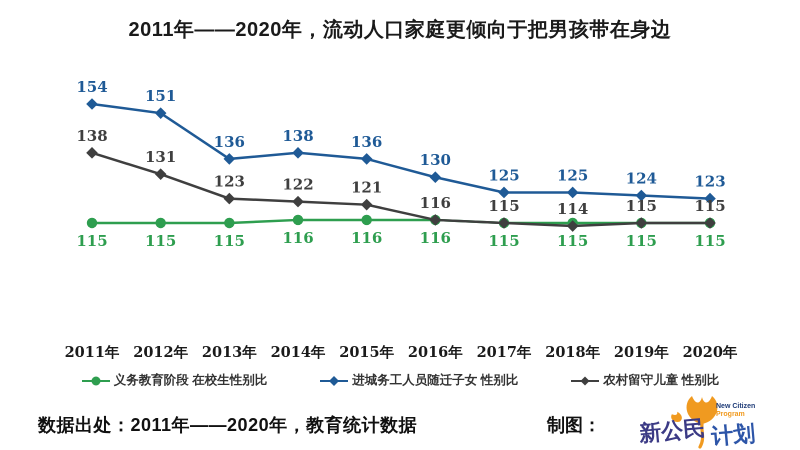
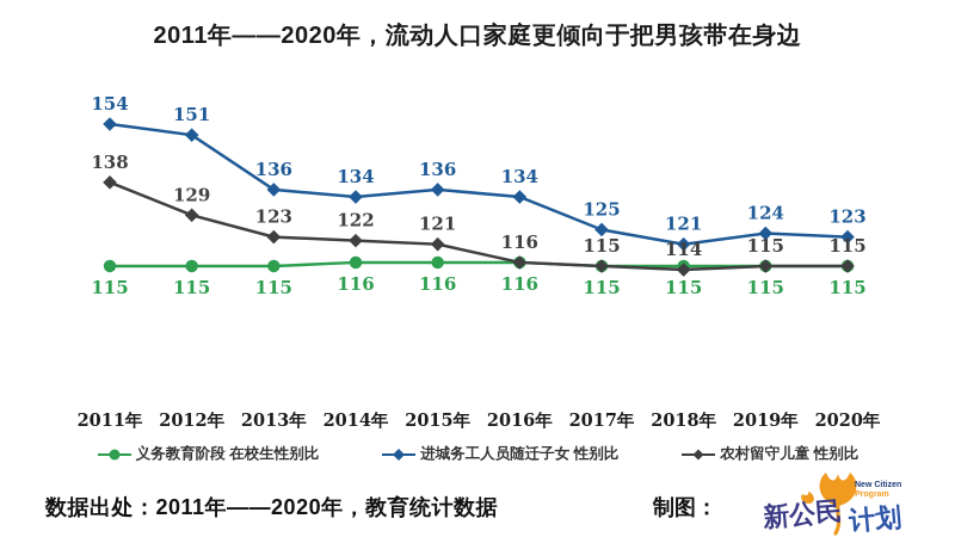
农村留守儿童 性别比/2012年: 131 -> 129
进城务工人员随迁子女 性别比/2014年: 138 -> 134
进城务工人员随迁子女 性别比/2016年: 130 -> 134
进城务工人员随迁子女 性别比/2018年: 125 -> 121
